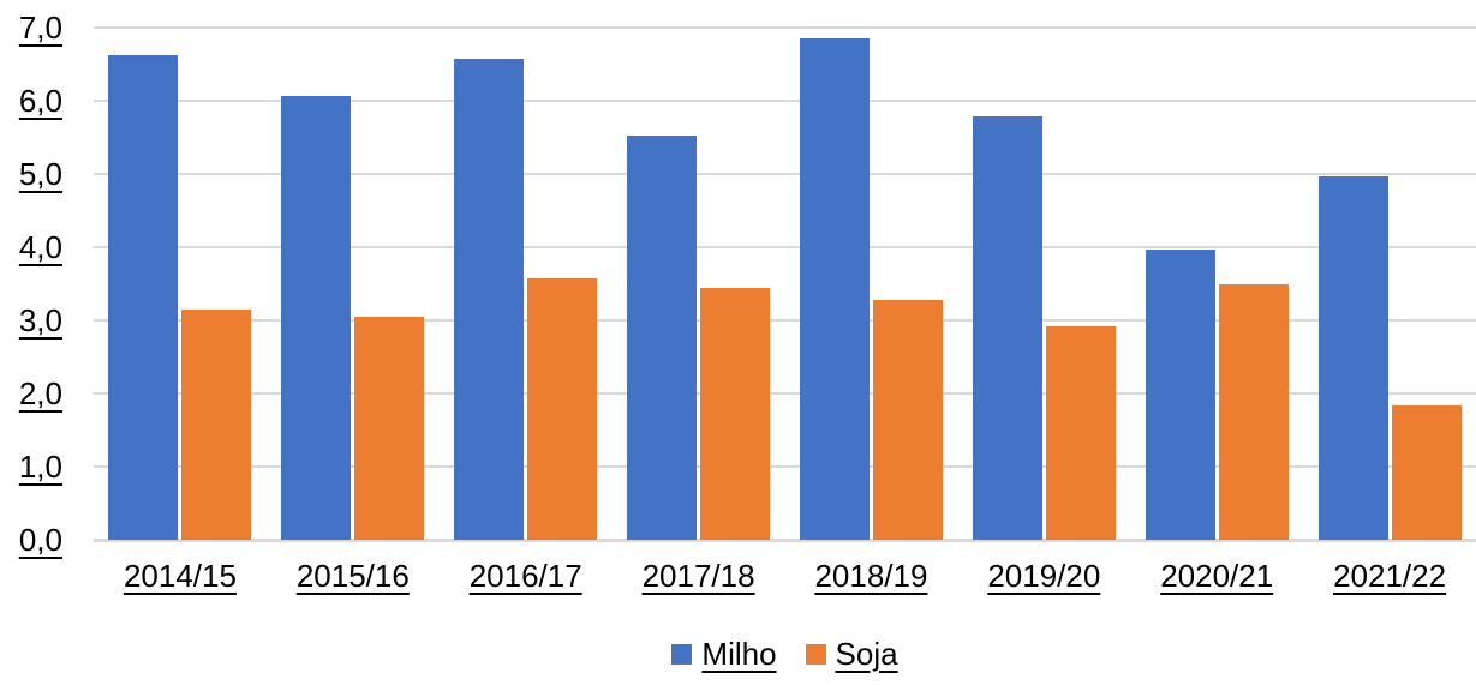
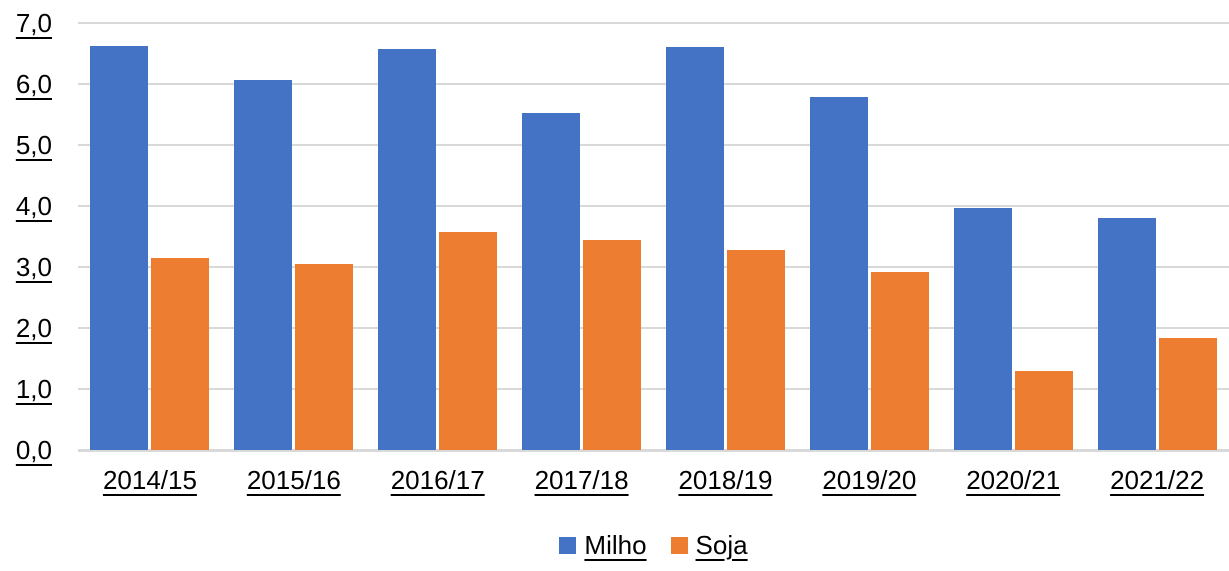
Milho/2018/19: 6,9 -> 6,6
Soja/2020/21: 3,5 -> 1,3
Milho/2021/22: 5,0 -> 3,8
